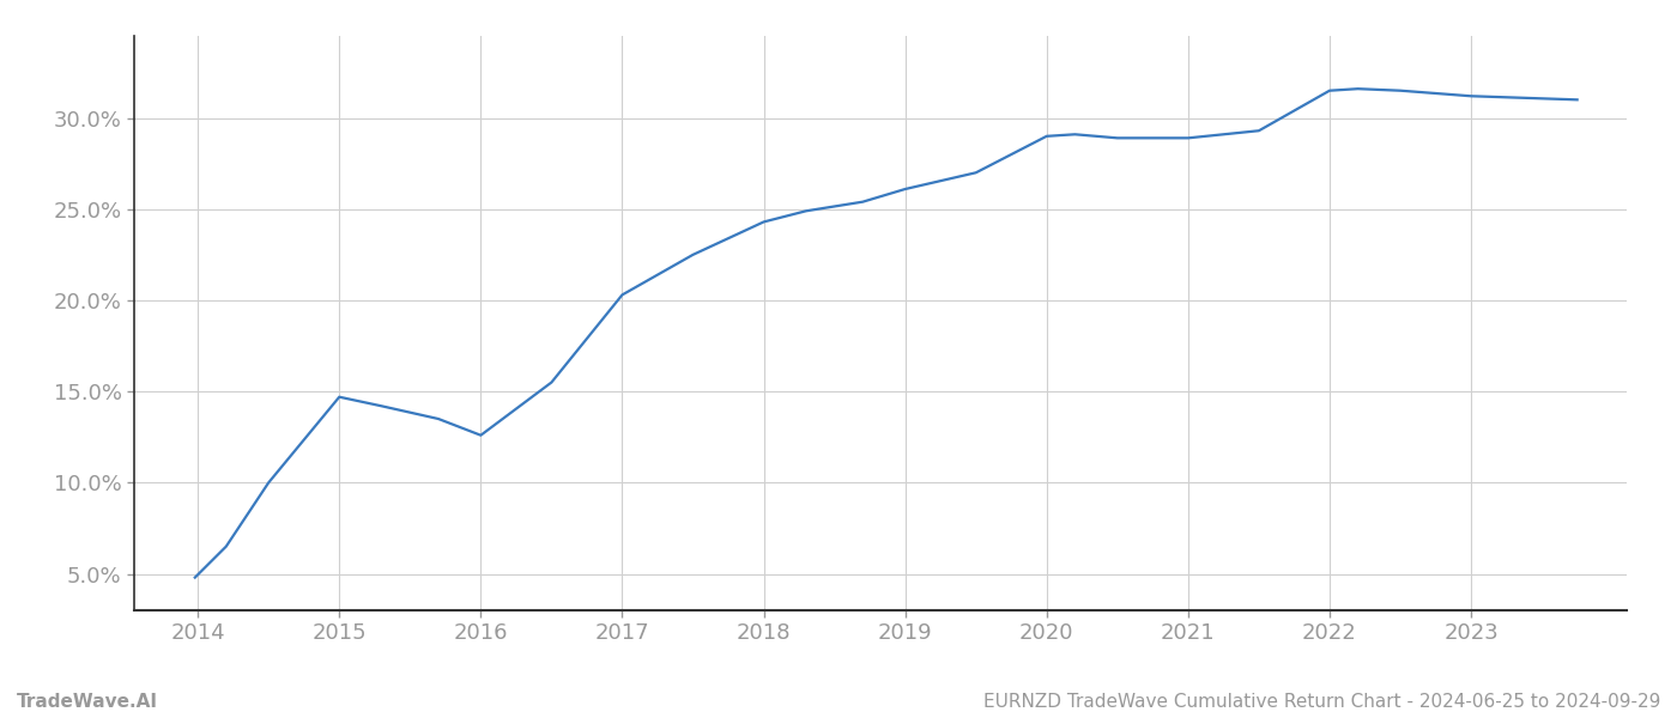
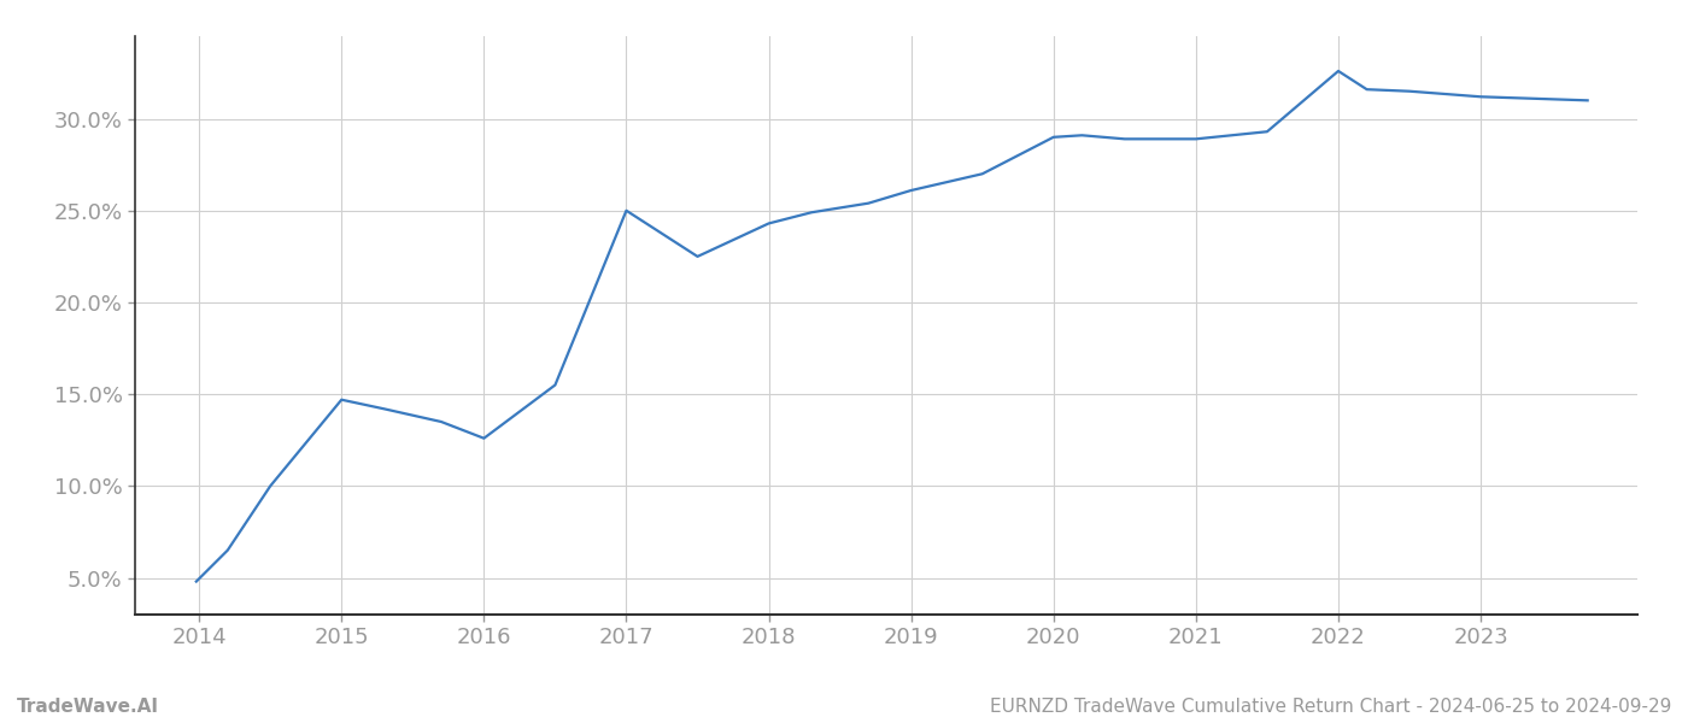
2017: 20.3% -> 25.0%
2022: 31.5% -> 32.6%
